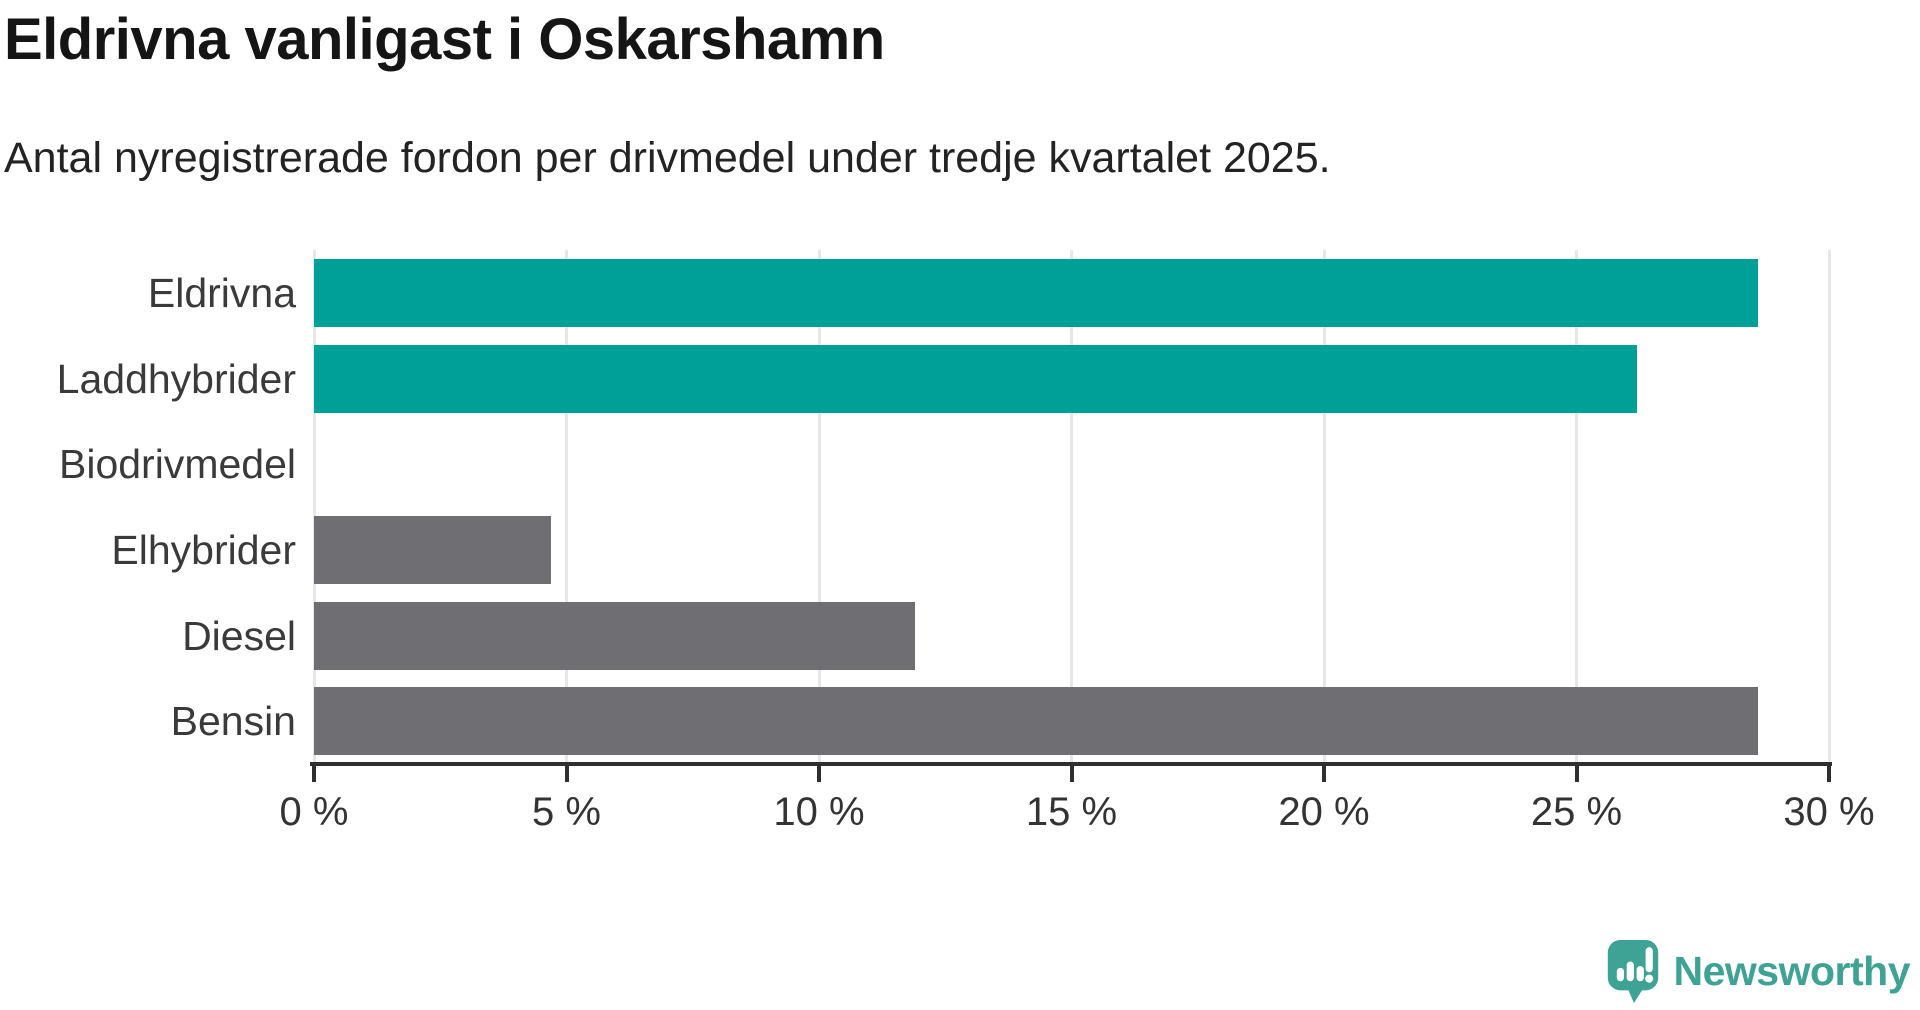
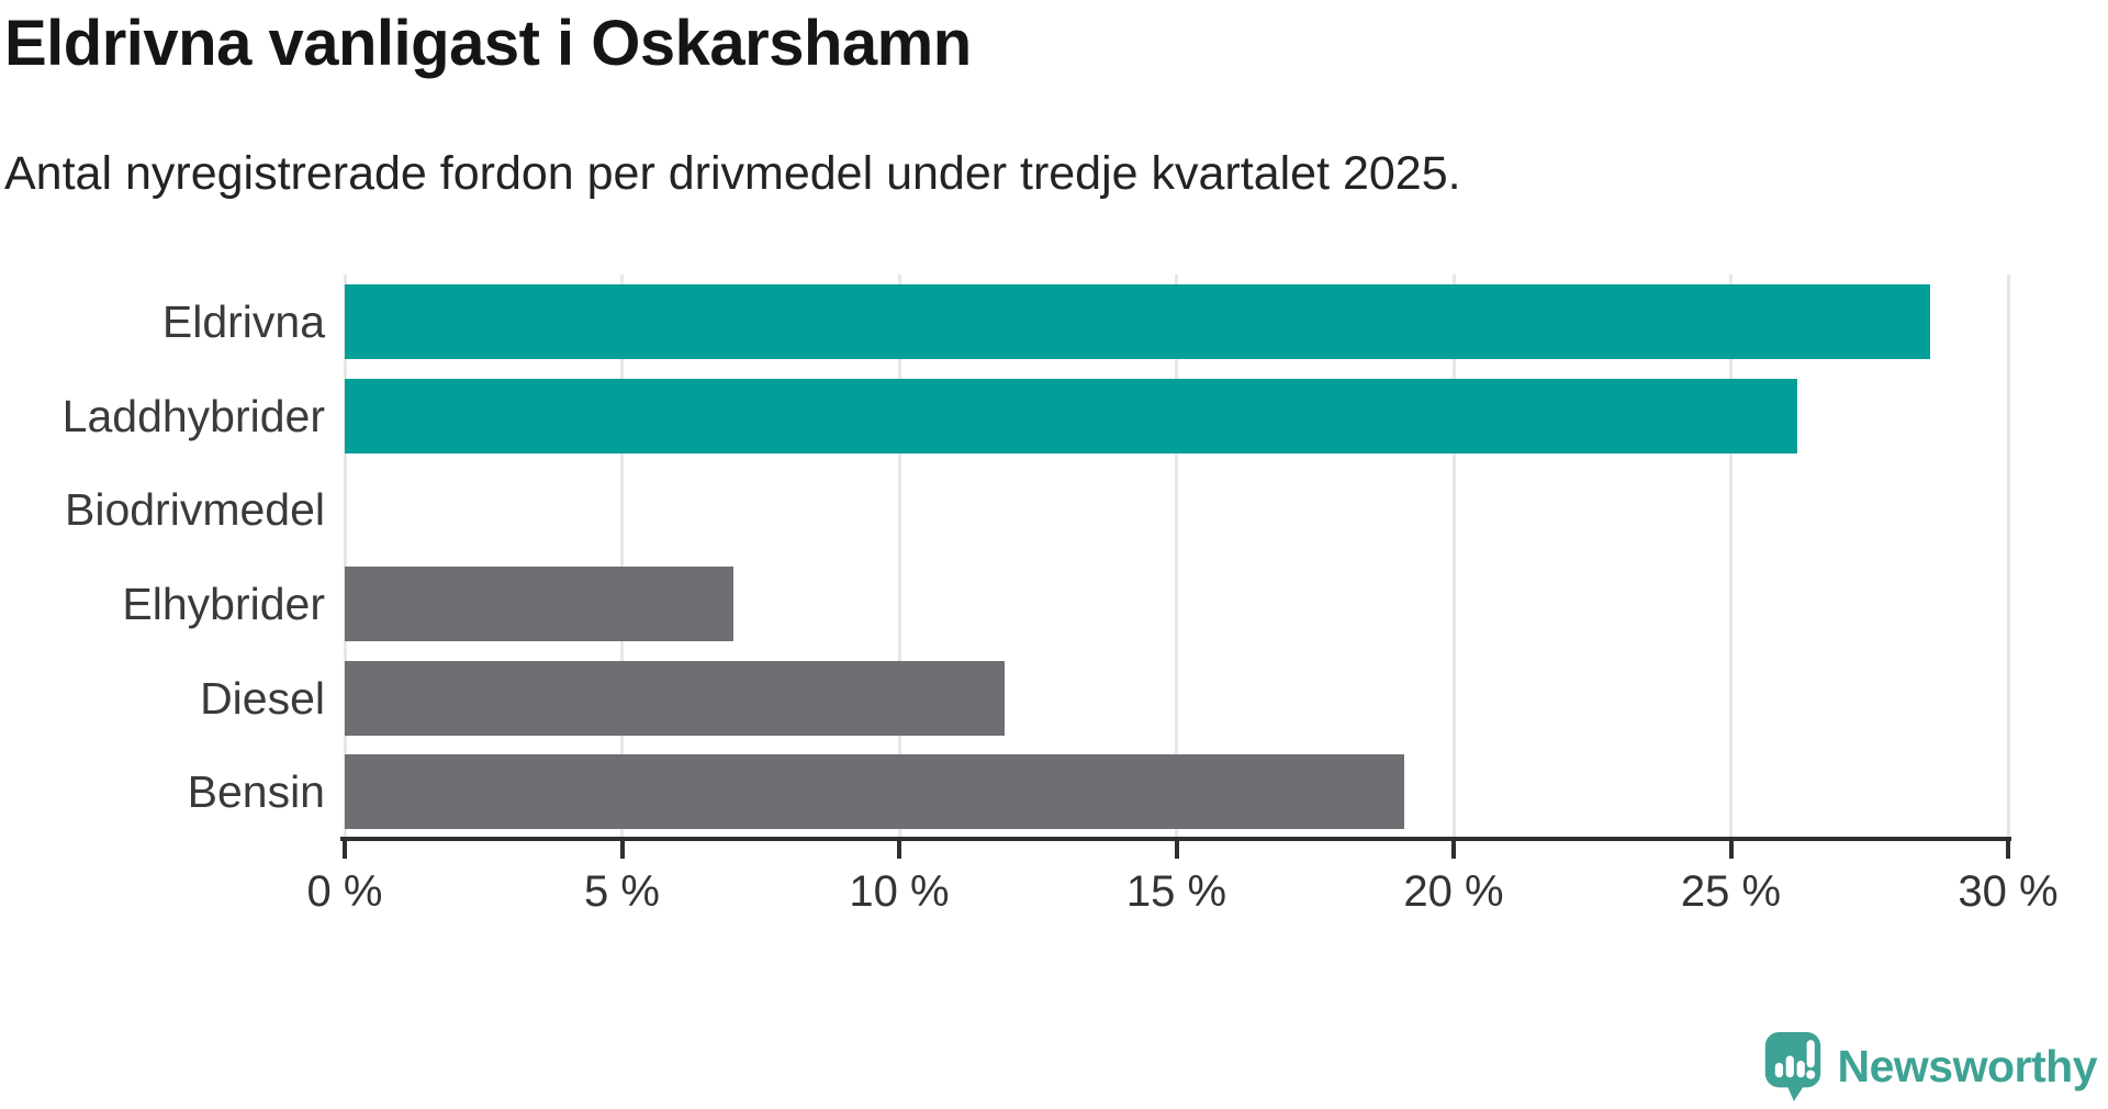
Elhybrider: 4.7% -> 7.0%
Bensin: 28.6% -> 19.1%
